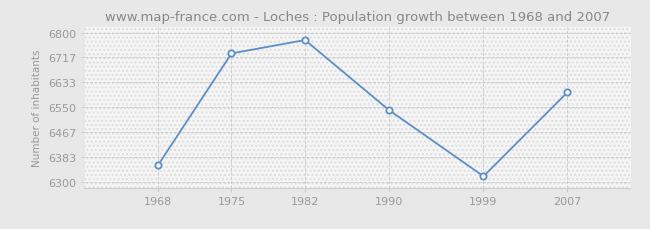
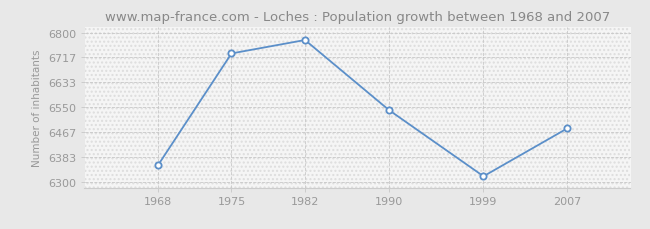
2007: 6600 -> 6479
